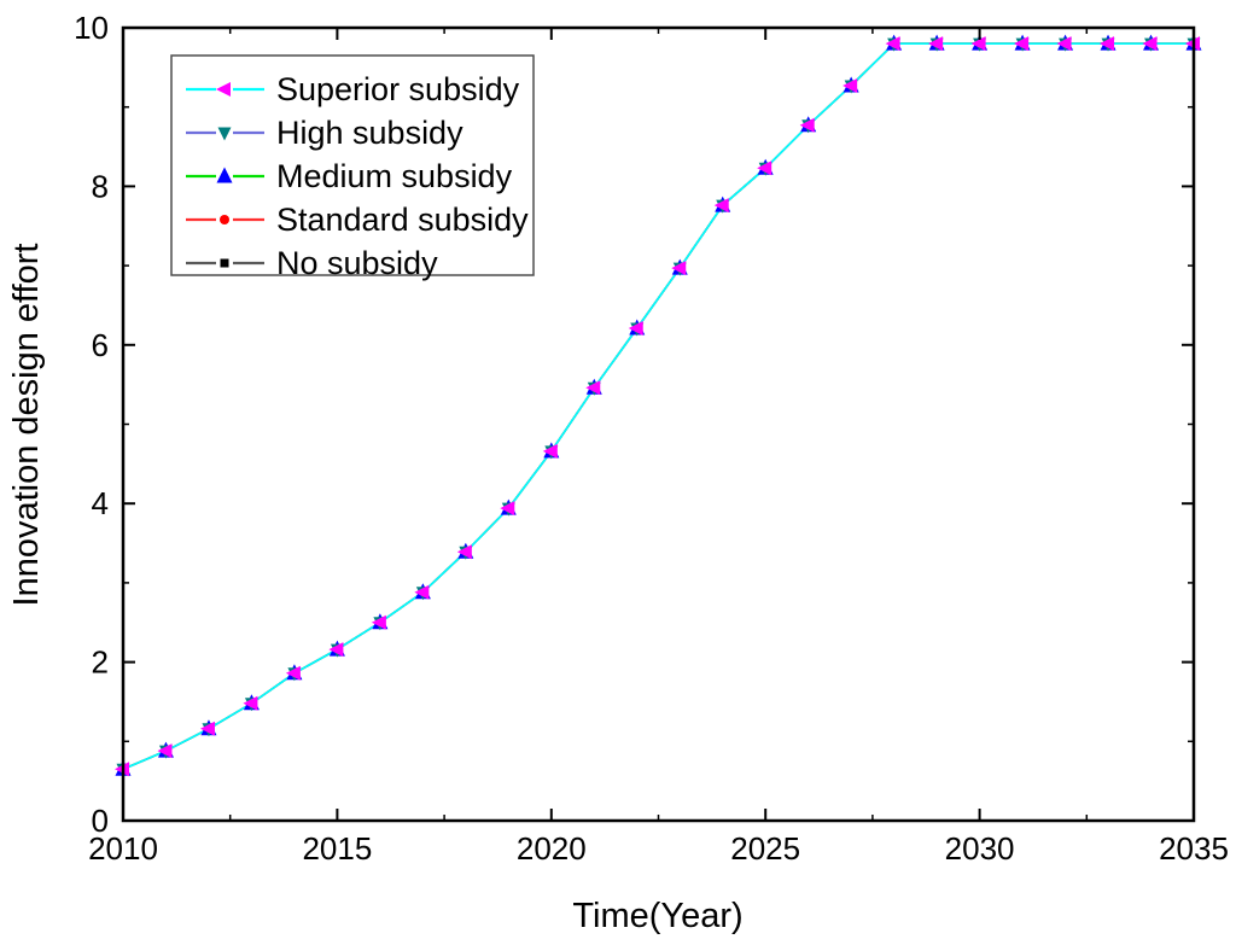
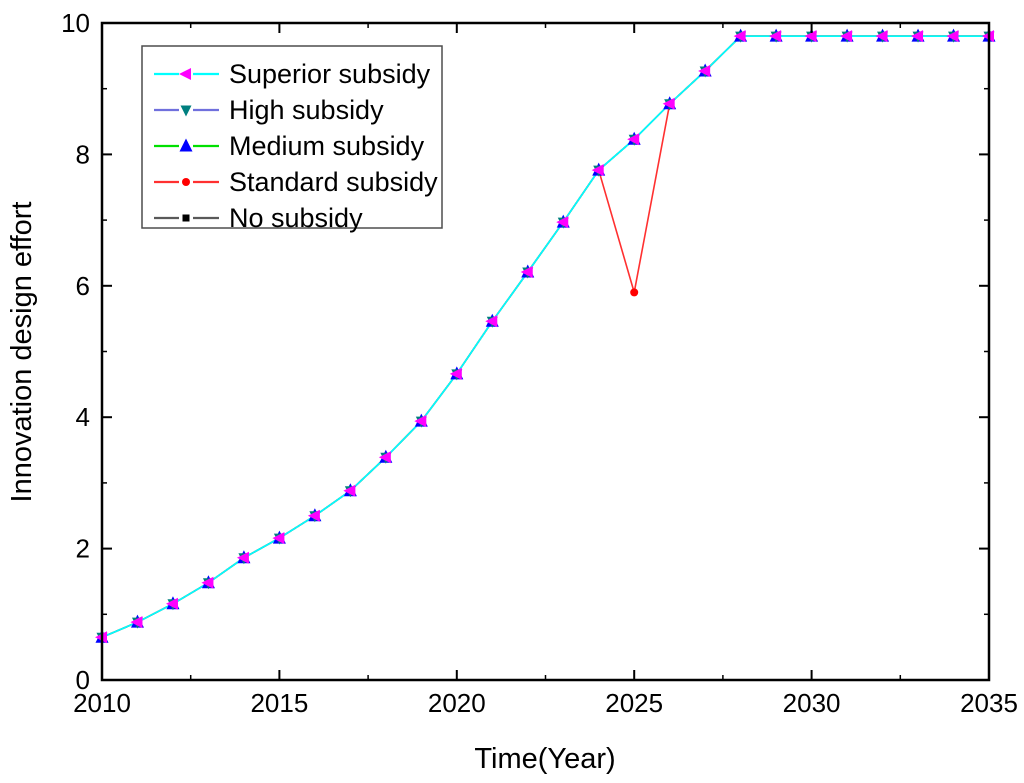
Standard subsidy/2025: 8.2 -> 5.9
